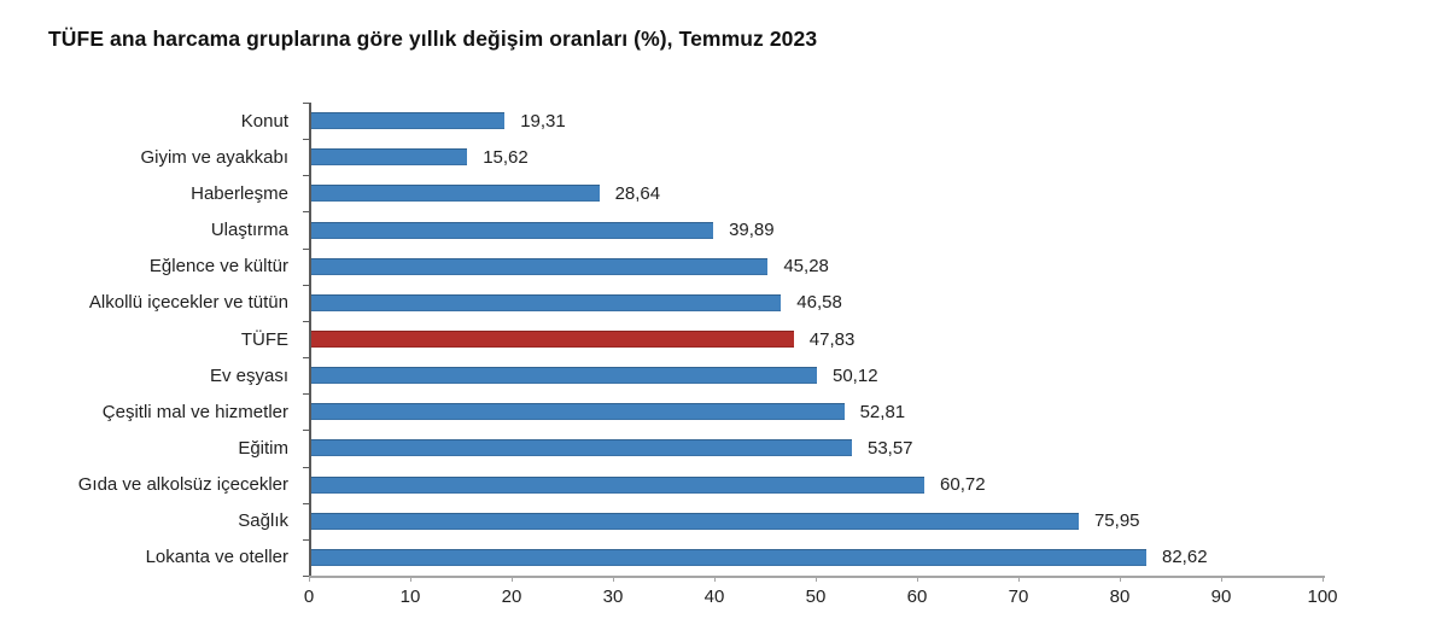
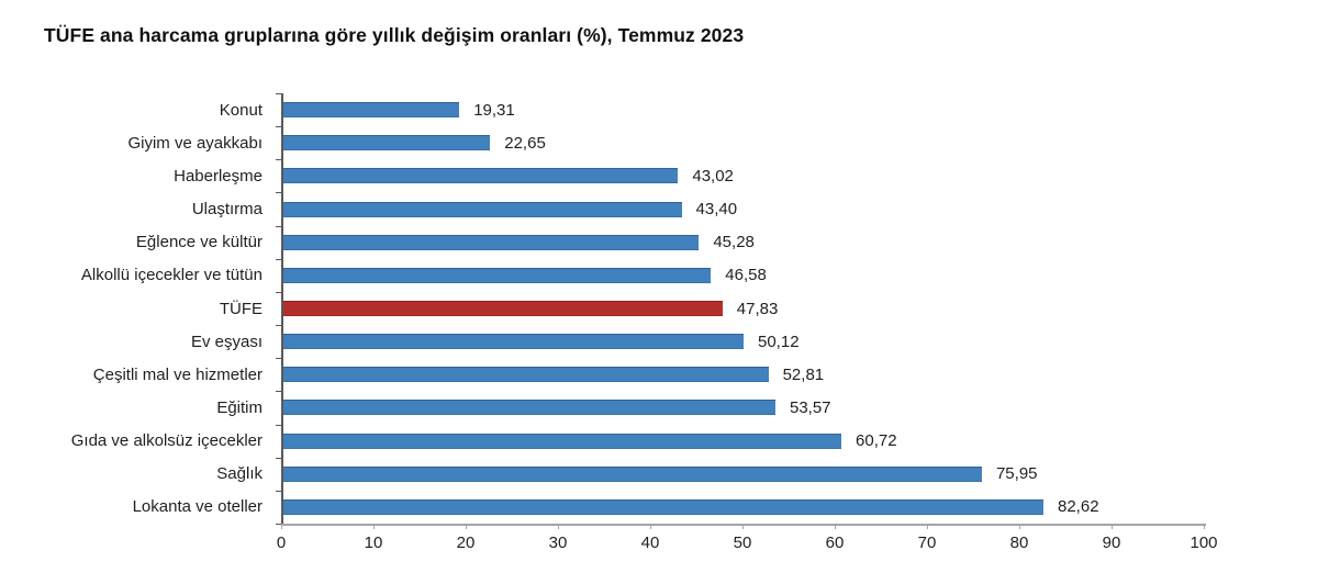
Giyim ve ayakkabı: 15,62 -> 22,65
Haberleşme: 28,64 -> 43,02
Ulaştırma: 39,89 -> 43,40
